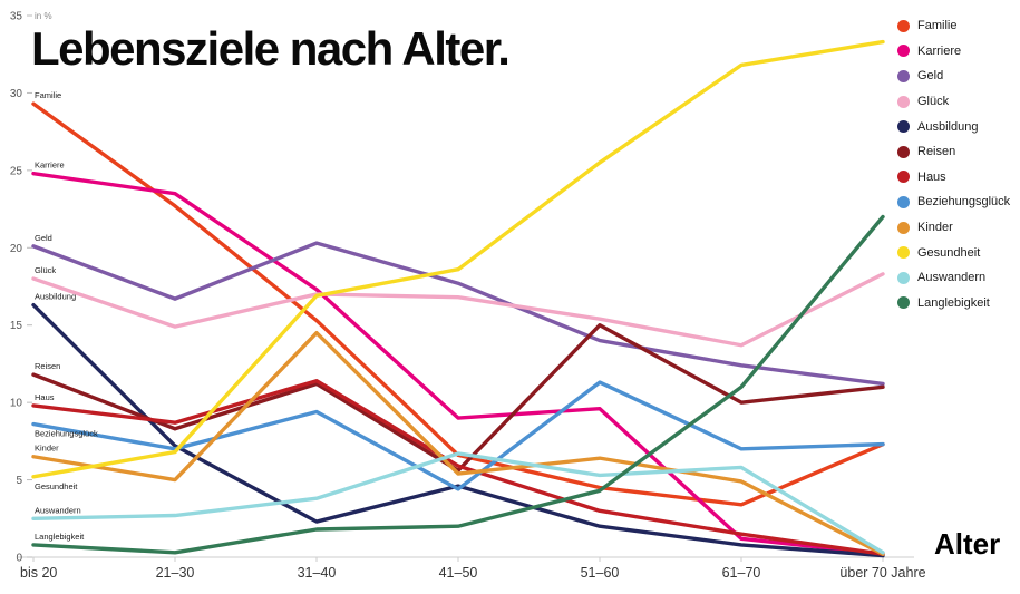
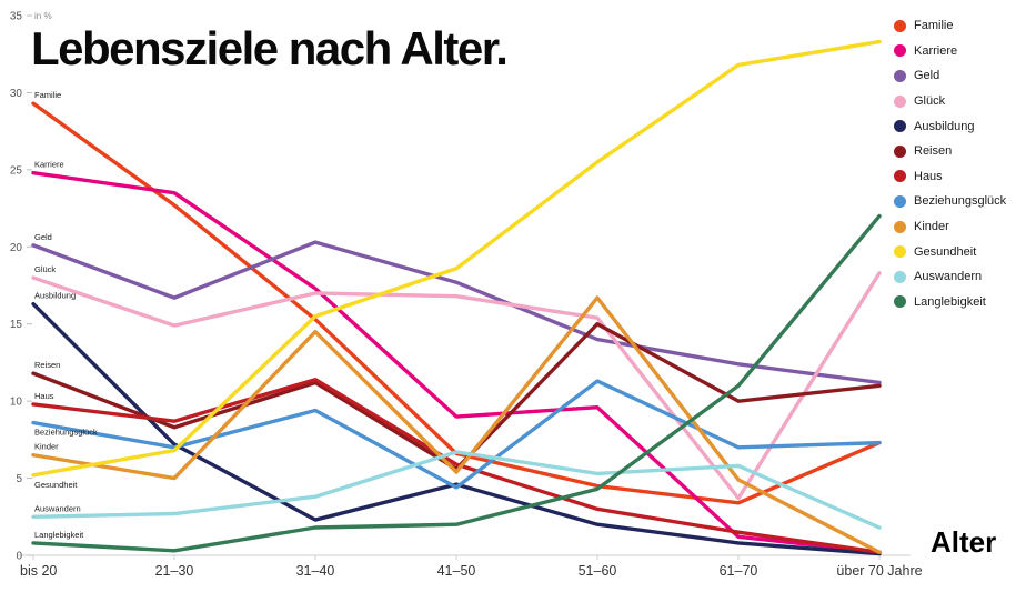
Gesundheit/31–40: 16.9 -> 15.5
Kinder/51–60: 6.4 -> 16.7
Glück/61–70: 13.7 -> 3.7
Auswandern/über 70 Jahre: 0.3 -> 1.8
